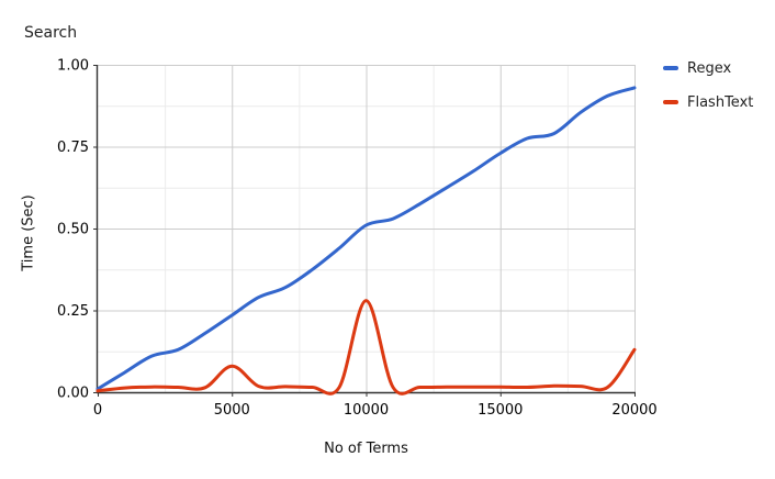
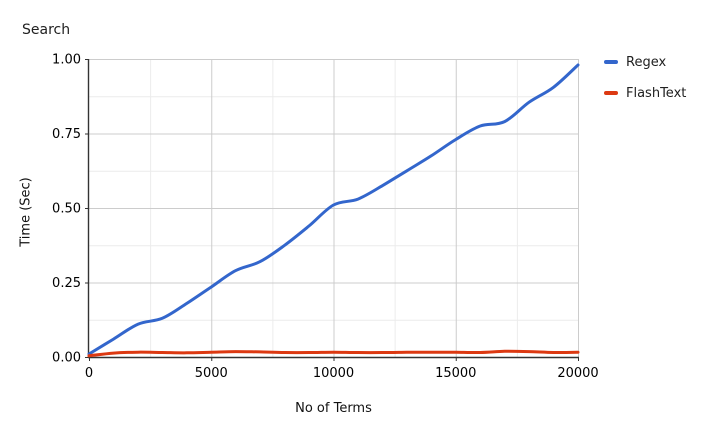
FlashText/5000: 0.08 -> 0.02
FlashText/10000: 0.28 -> 0.02
Regex/20000: 0.93 -> 0.98
FlashText/20000: 0.13 -> 0.02
